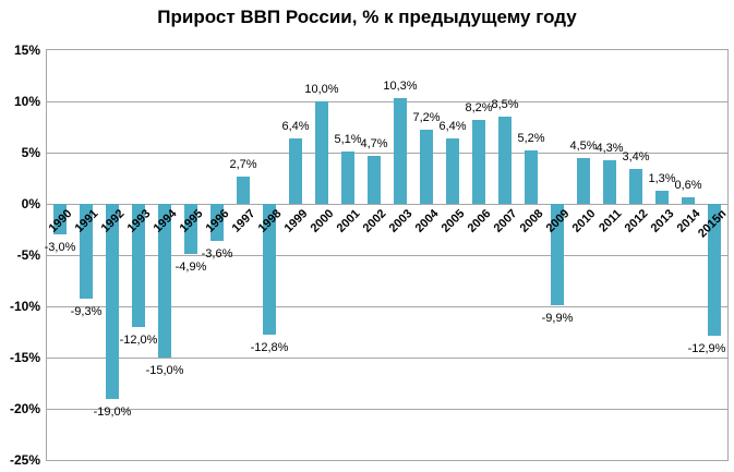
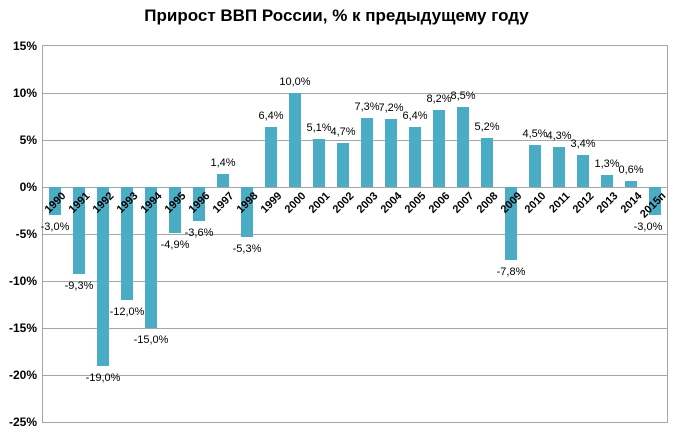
1997: 2,7% -> 1,4%
1998: -12,8% -> -5,3%
2003: 10,3% -> 7,3%
2009: -9,9% -> -7,8%
2015п: -12,9% -> -3,0%
